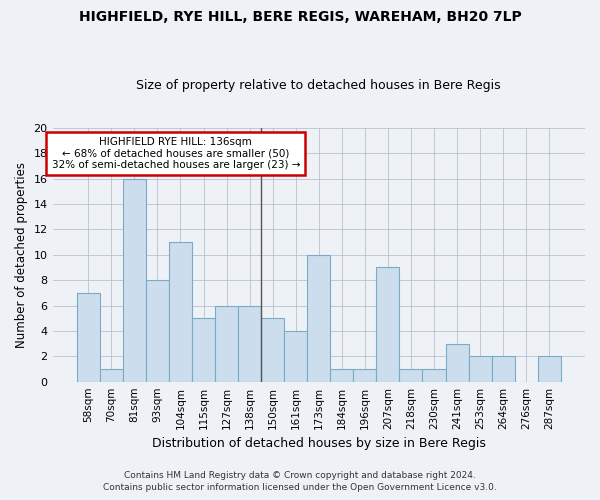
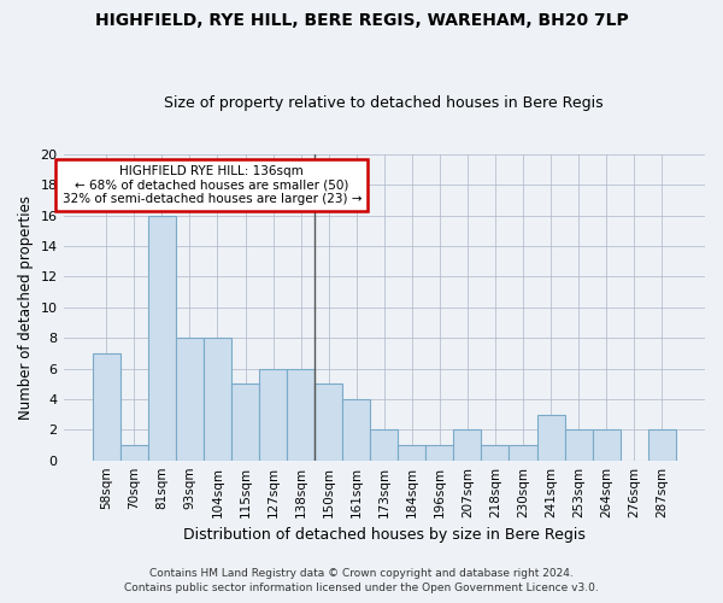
104sqm: 11 -> 8
173sqm: 10 -> 2
207sqm: 9 -> 2
